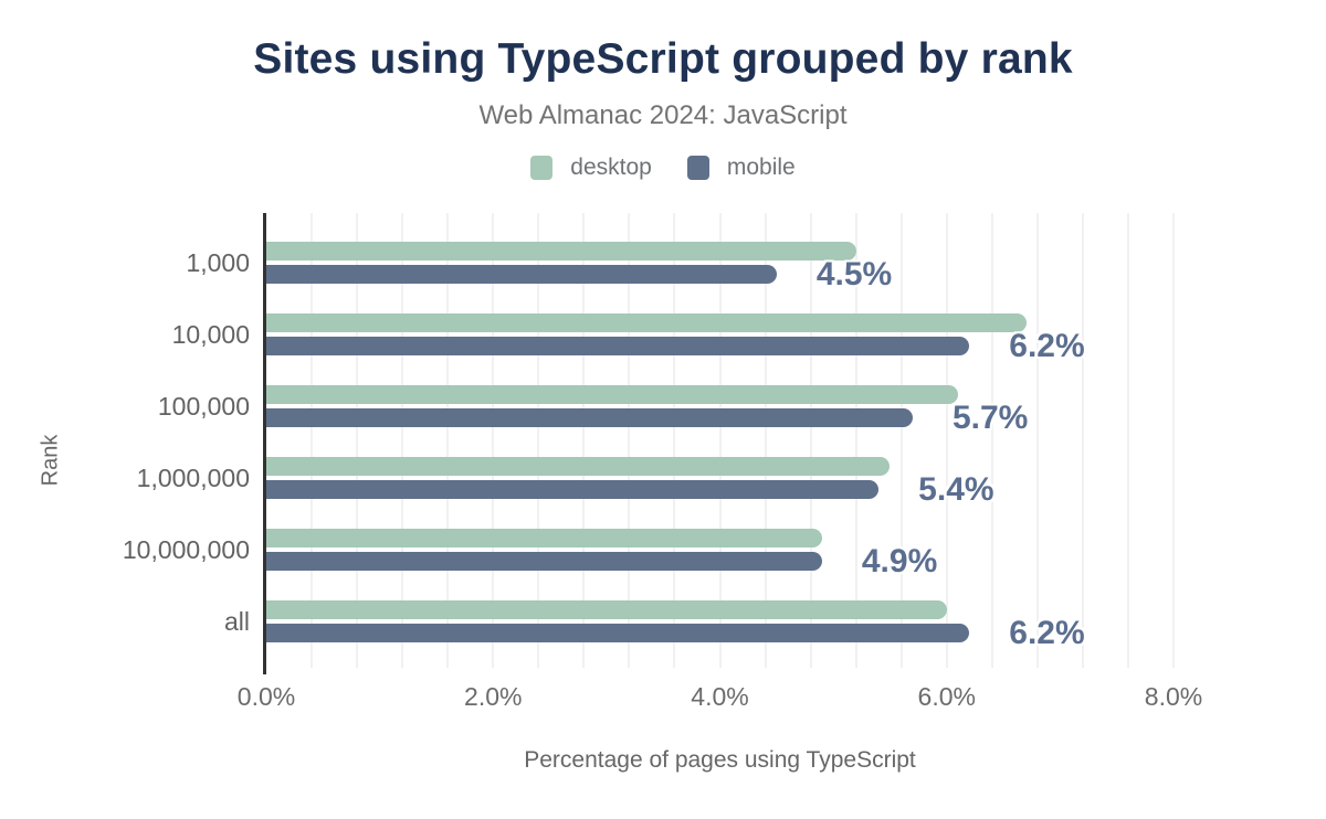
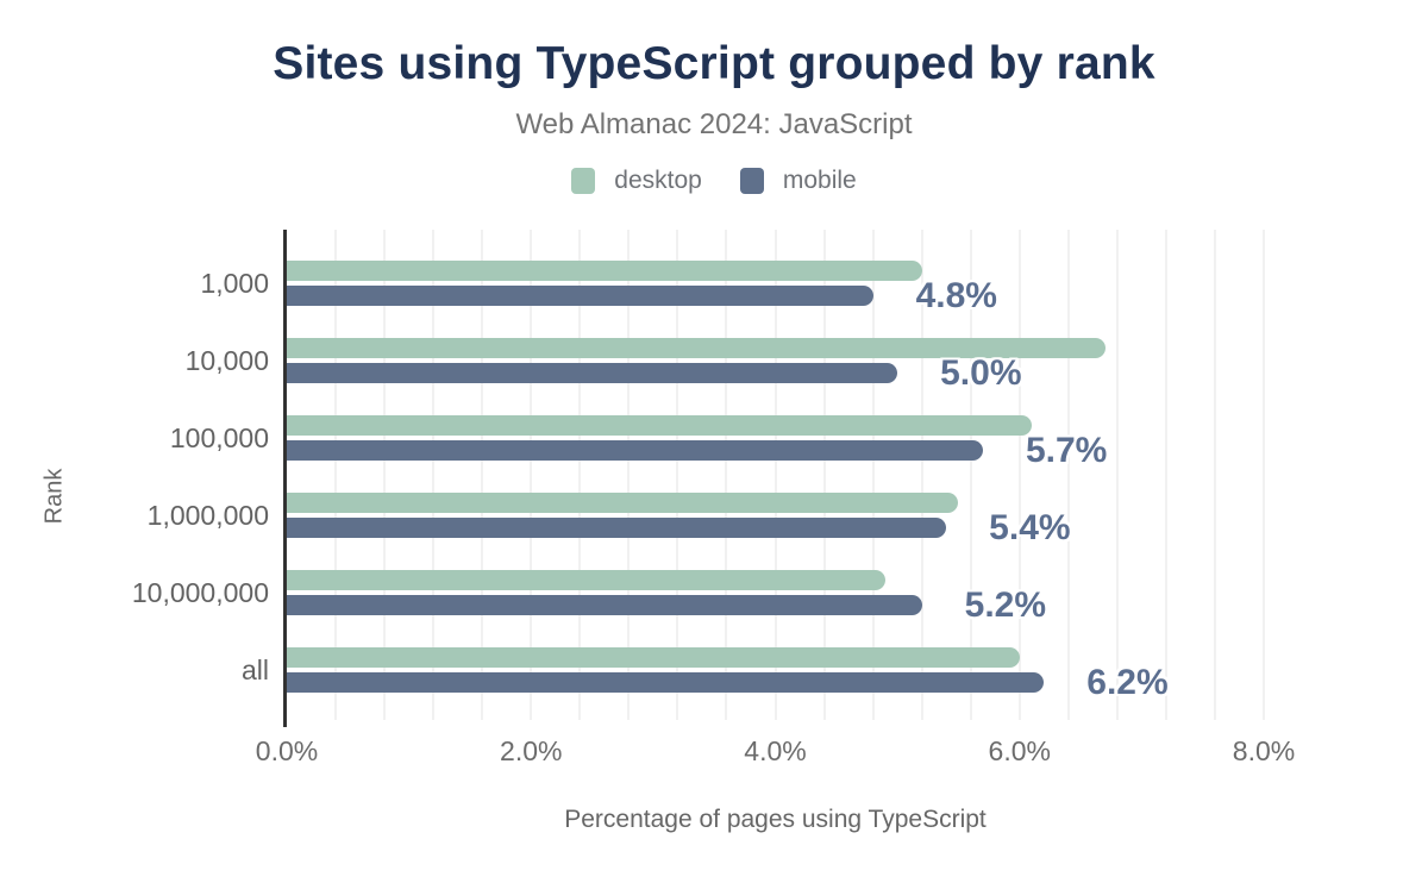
mobile/1,000: 4.5% -> 4.8%
mobile/10,000: 6.2% -> 5.0%
mobile/10,000,000: 4.9% -> 5.2%
